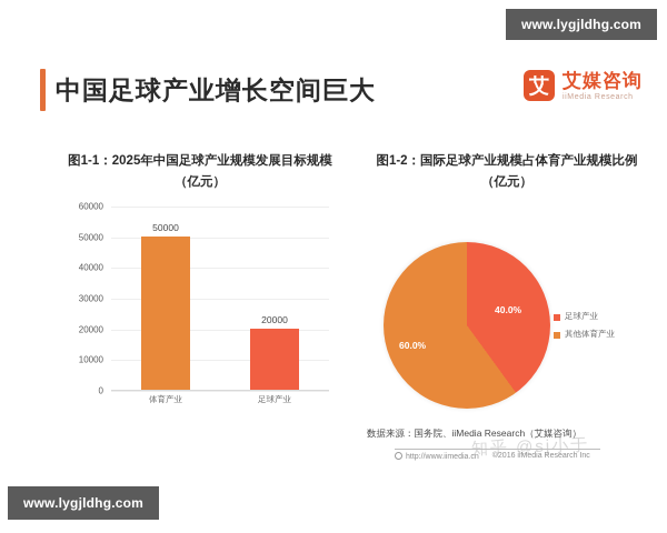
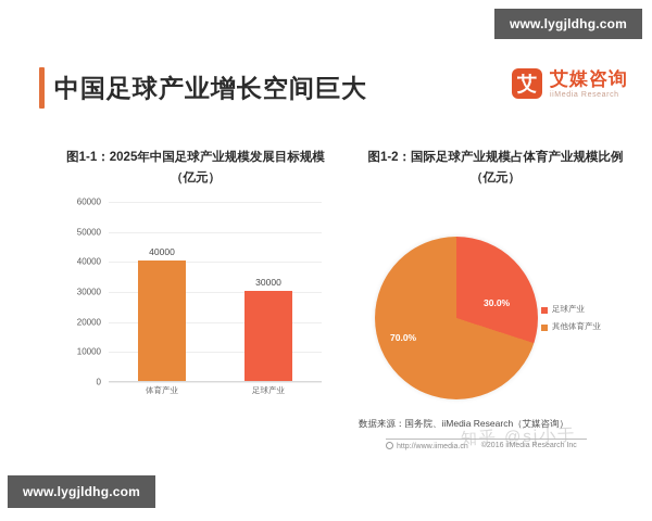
图1-1：2025年中国足球产业规模发展目标规模/体育产业: 50000 -> 40000
图1-1：2025年中国足球产业规模发展目标规模/足球产业: 20000 -> 30000
图1-2：国际足球产业规模占体育产业规模比例/足球产业: 40.0% -> 30.0%
图1-2：国际足球产业规模占体育产业规模比例/其他体育产业: 60.0% -> 70.0%
